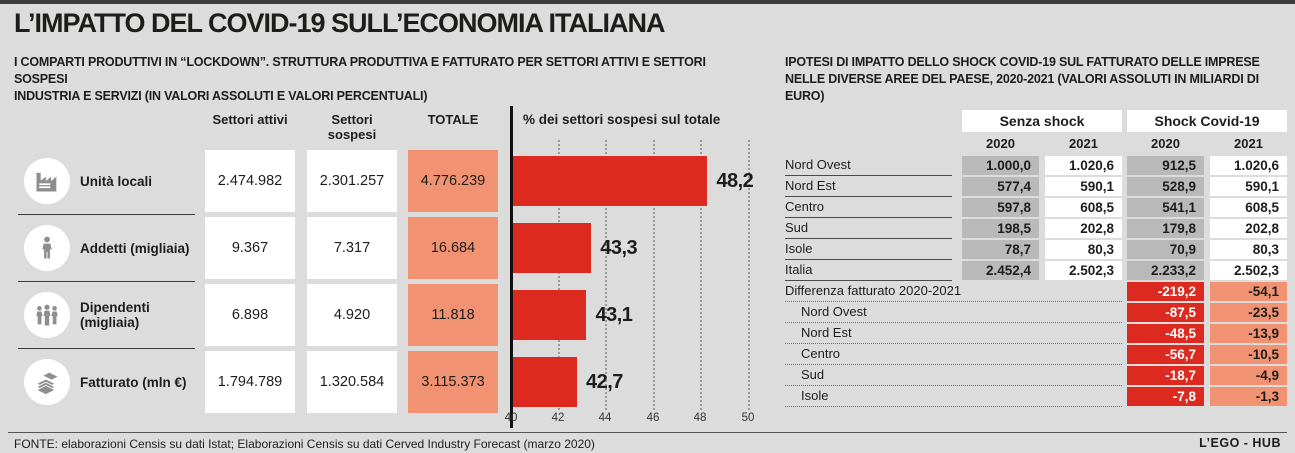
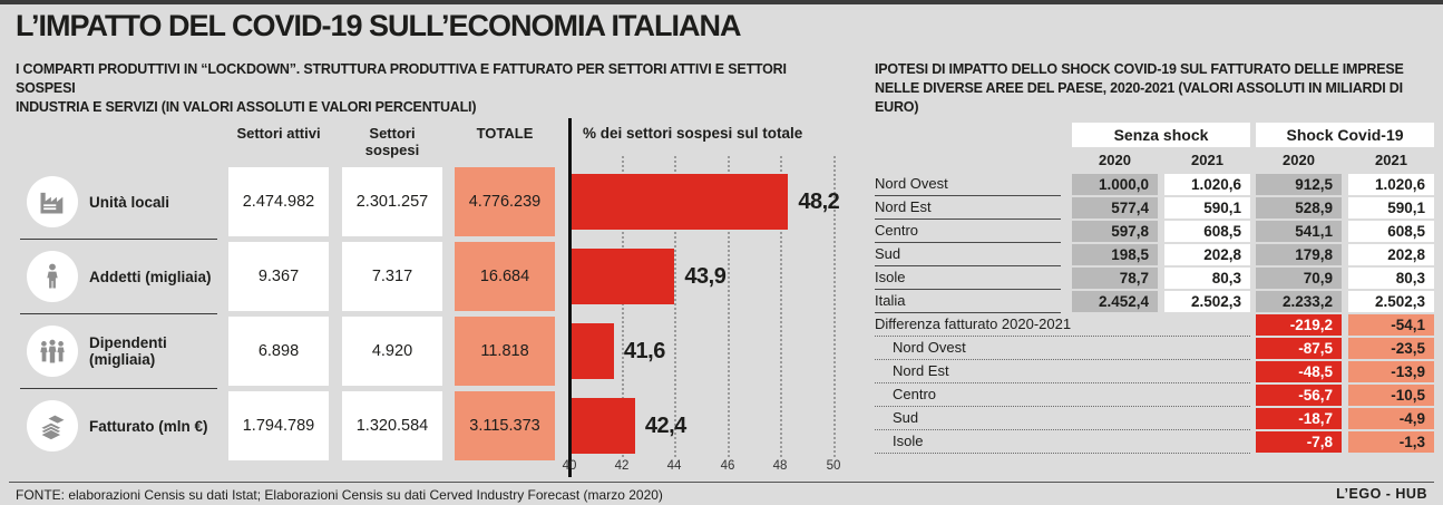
Addetti (migliaia): 43,3 -> 43,9
Dipendenti (migliaia): 43,1 -> 41,6
Fatturato (mln €): 42,7 -> 42,4
